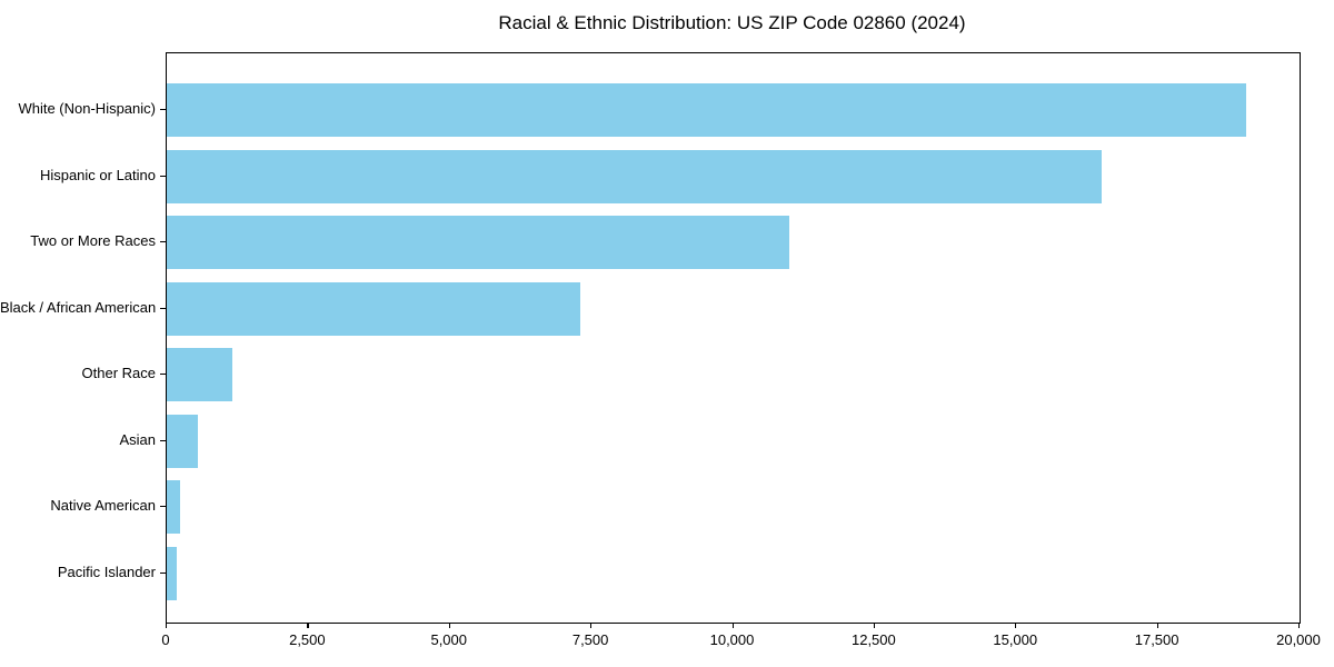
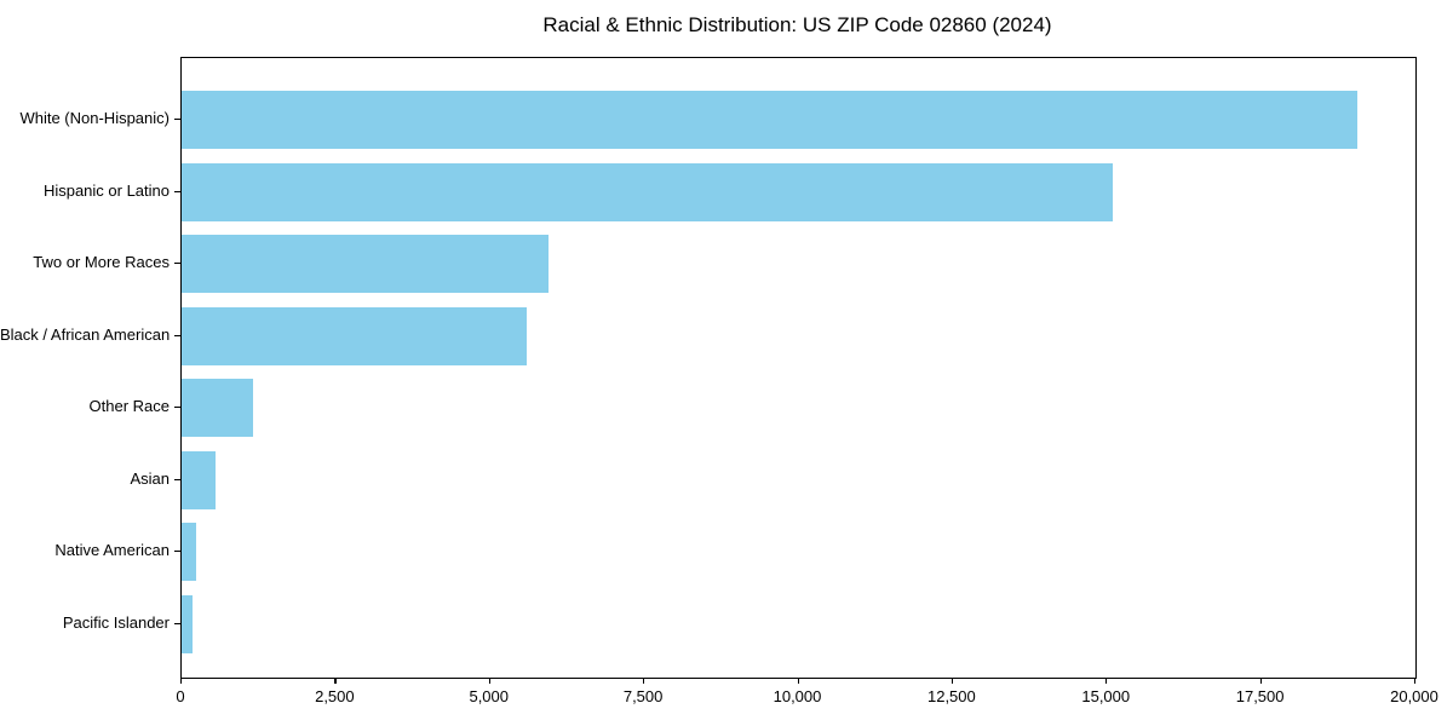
Hispanic or Latino: 16500 -> 15100
Two or More Races: 11000 -> 6000
Black / African American: 7300 -> 5600
